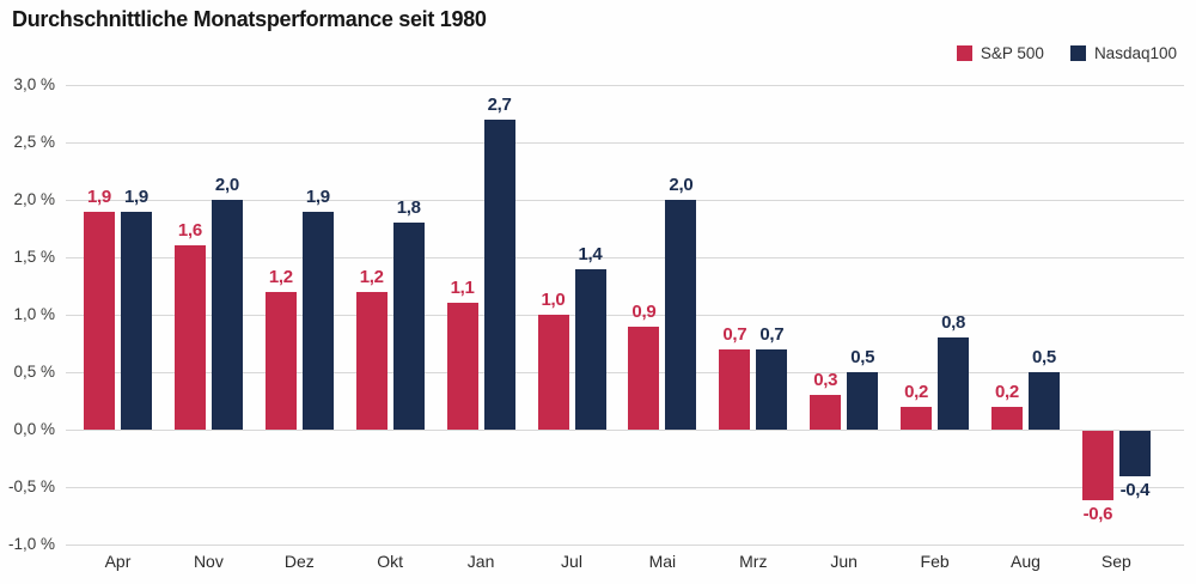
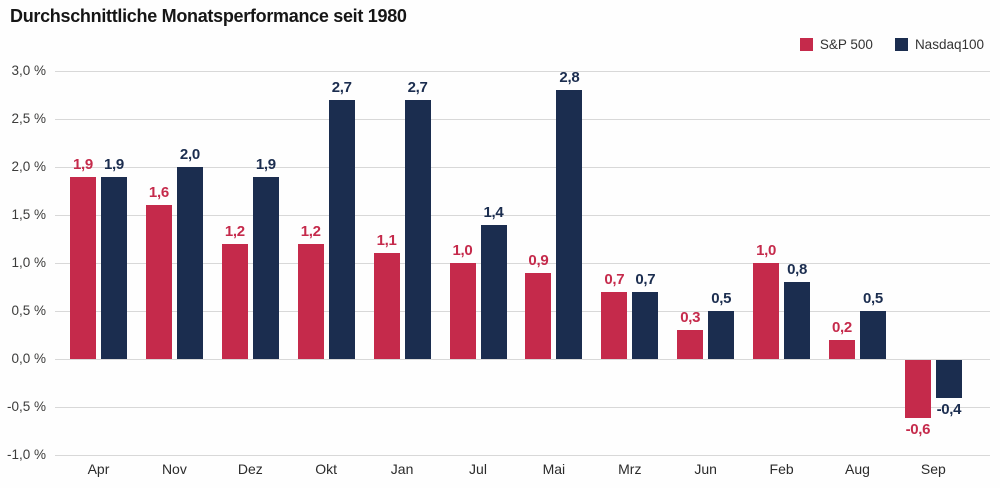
Nasdaq100/Okt: 1,8 -> 2,7
Nasdaq100/Mai: 2,0 -> 2,8
S&P 500/Feb: 0,2 -> 1,0
